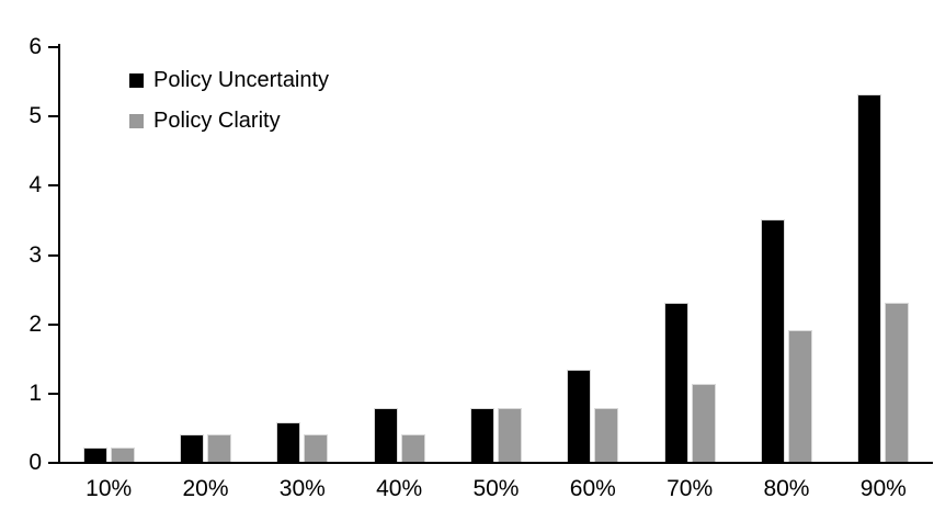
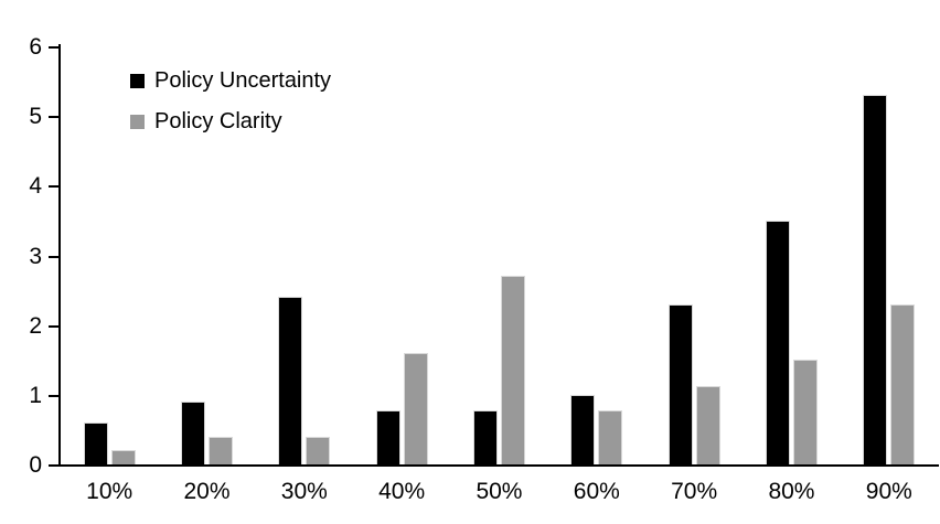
Policy Uncertainty/10%: 0.2 -> 0.6
Policy Uncertainty/20%: 0.4 -> 0.9
Policy Uncertainty/30%: 0.6 -> 2.4
Policy Clarity/40%: 0.4 -> 1.6
Policy Clarity/50%: 0.8 -> 2.7
Policy Uncertainty/60%: 1.3 -> 1.0
Policy Clarity/80%: 1.9 -> 1.5
